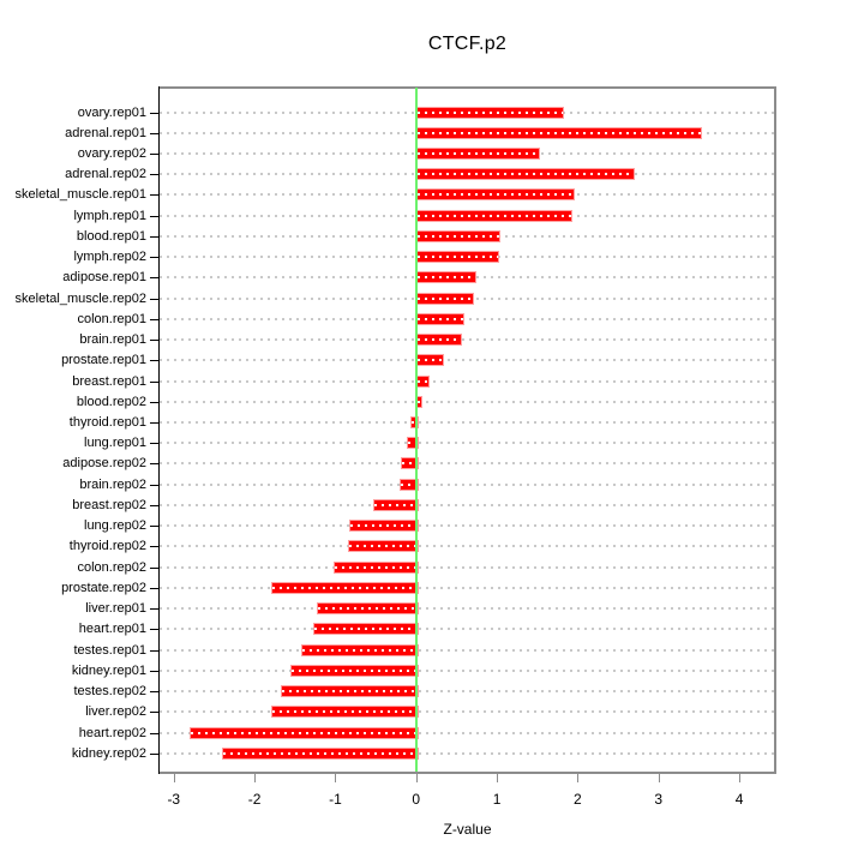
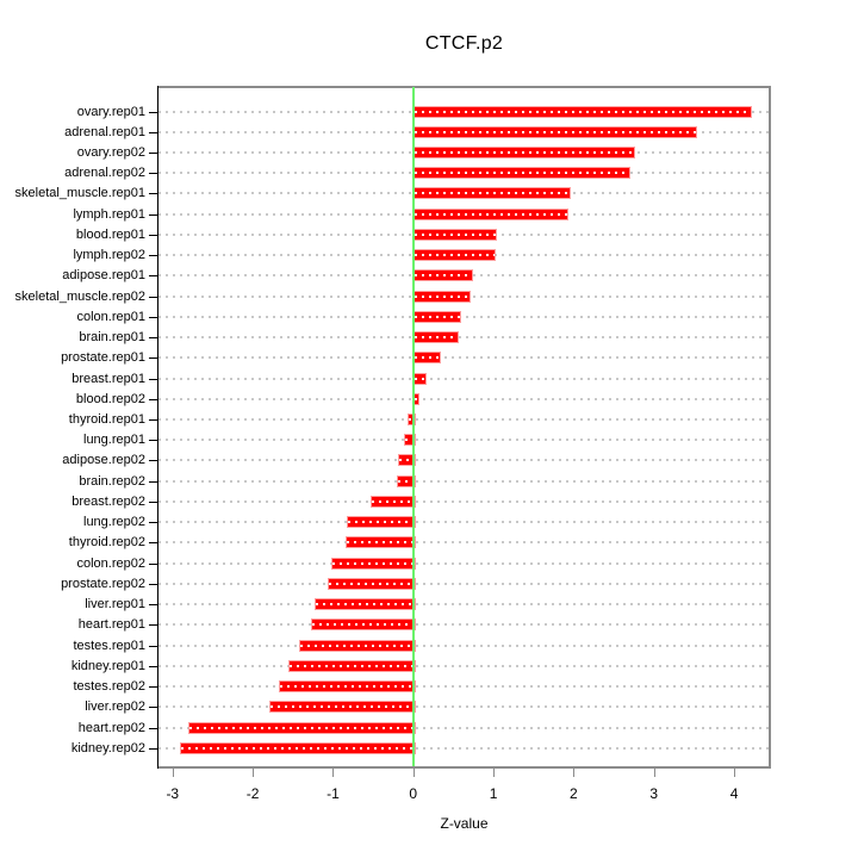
ovary.rep01: 1.8 -> 4.2
ovary.rep02: 1.5 -> 2.7
prostate.rep02: -1.8 -> -1.1
kidney.rep02: -2.4 -> -2.9
